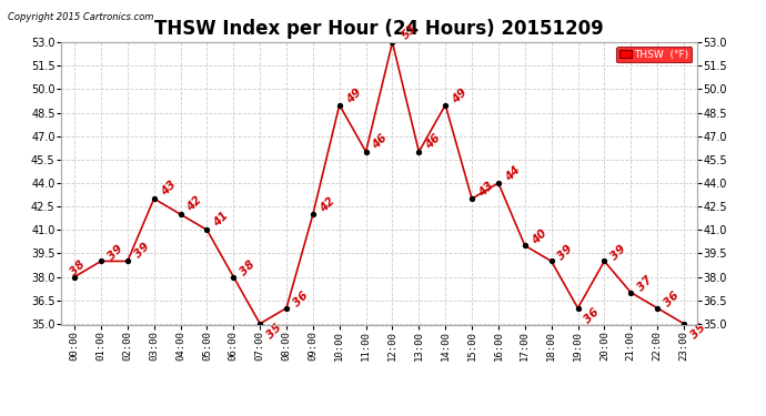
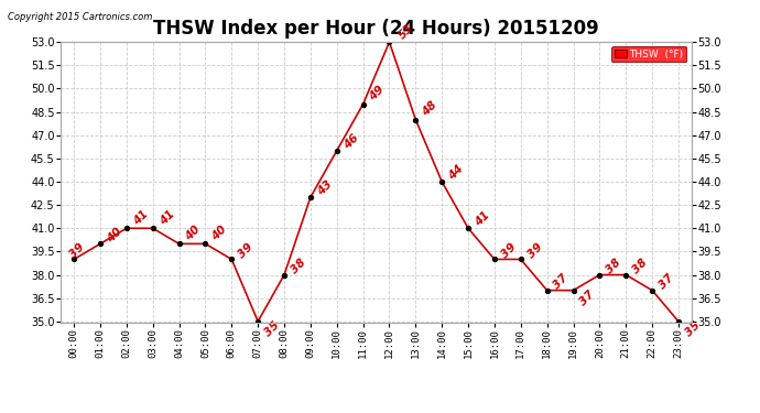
00:00: 38 -> 39
01:00: 39 -> 40
02:00: 39 -> 41
03:00: 43 -> 41
04:00: 42 -> 40
05:00: 41 -> 40
06:00: 38 -> 39
08:00: 36 -> 38
09:00: 42 -> 43
10:00: 49 -> 46
11:00: 46 -> 49
13:00: 46 -> 48
14:00: 49 -> 44
15:00: 43 -> 41
16:00: 44 -> 39
17:00: 40 -> 39
18:00: 39 -> 37
19:00: 36 -> 37
20:00: 39 -> 38
21:00: 37 -> 38
22:00: 36 -> 37
